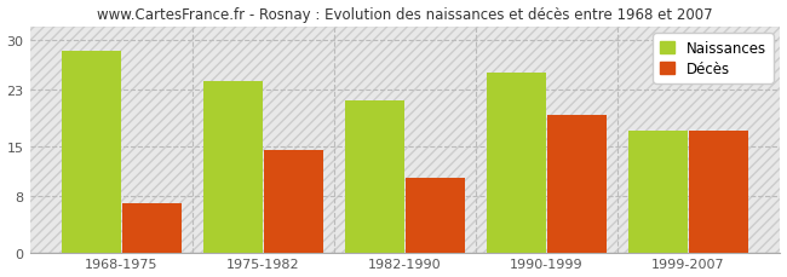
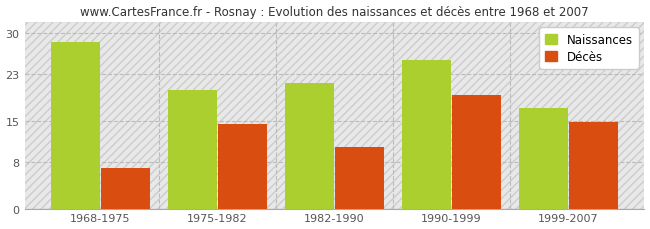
Naissances/1975-1982: 24.2 -> 20.2
Décès/1999-2007: 17.2 -> 14.8
